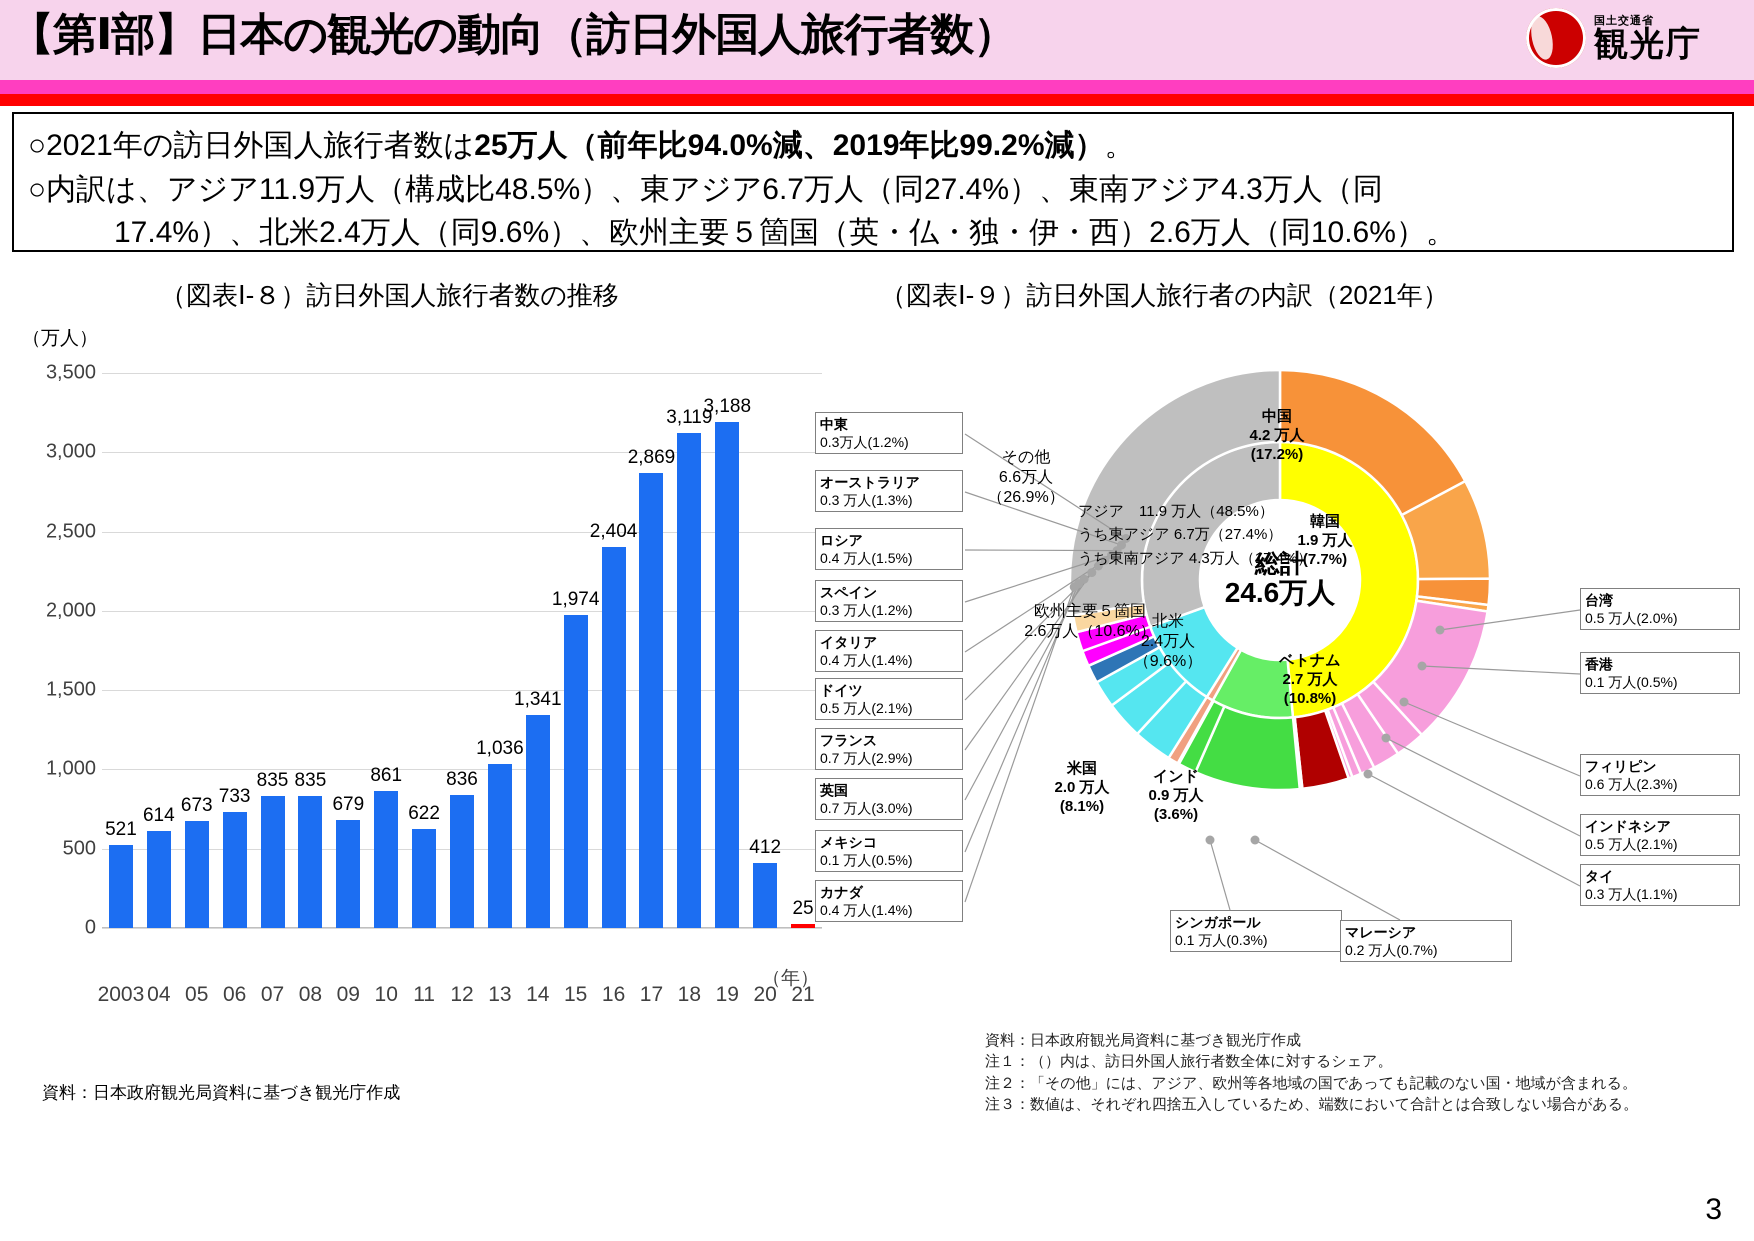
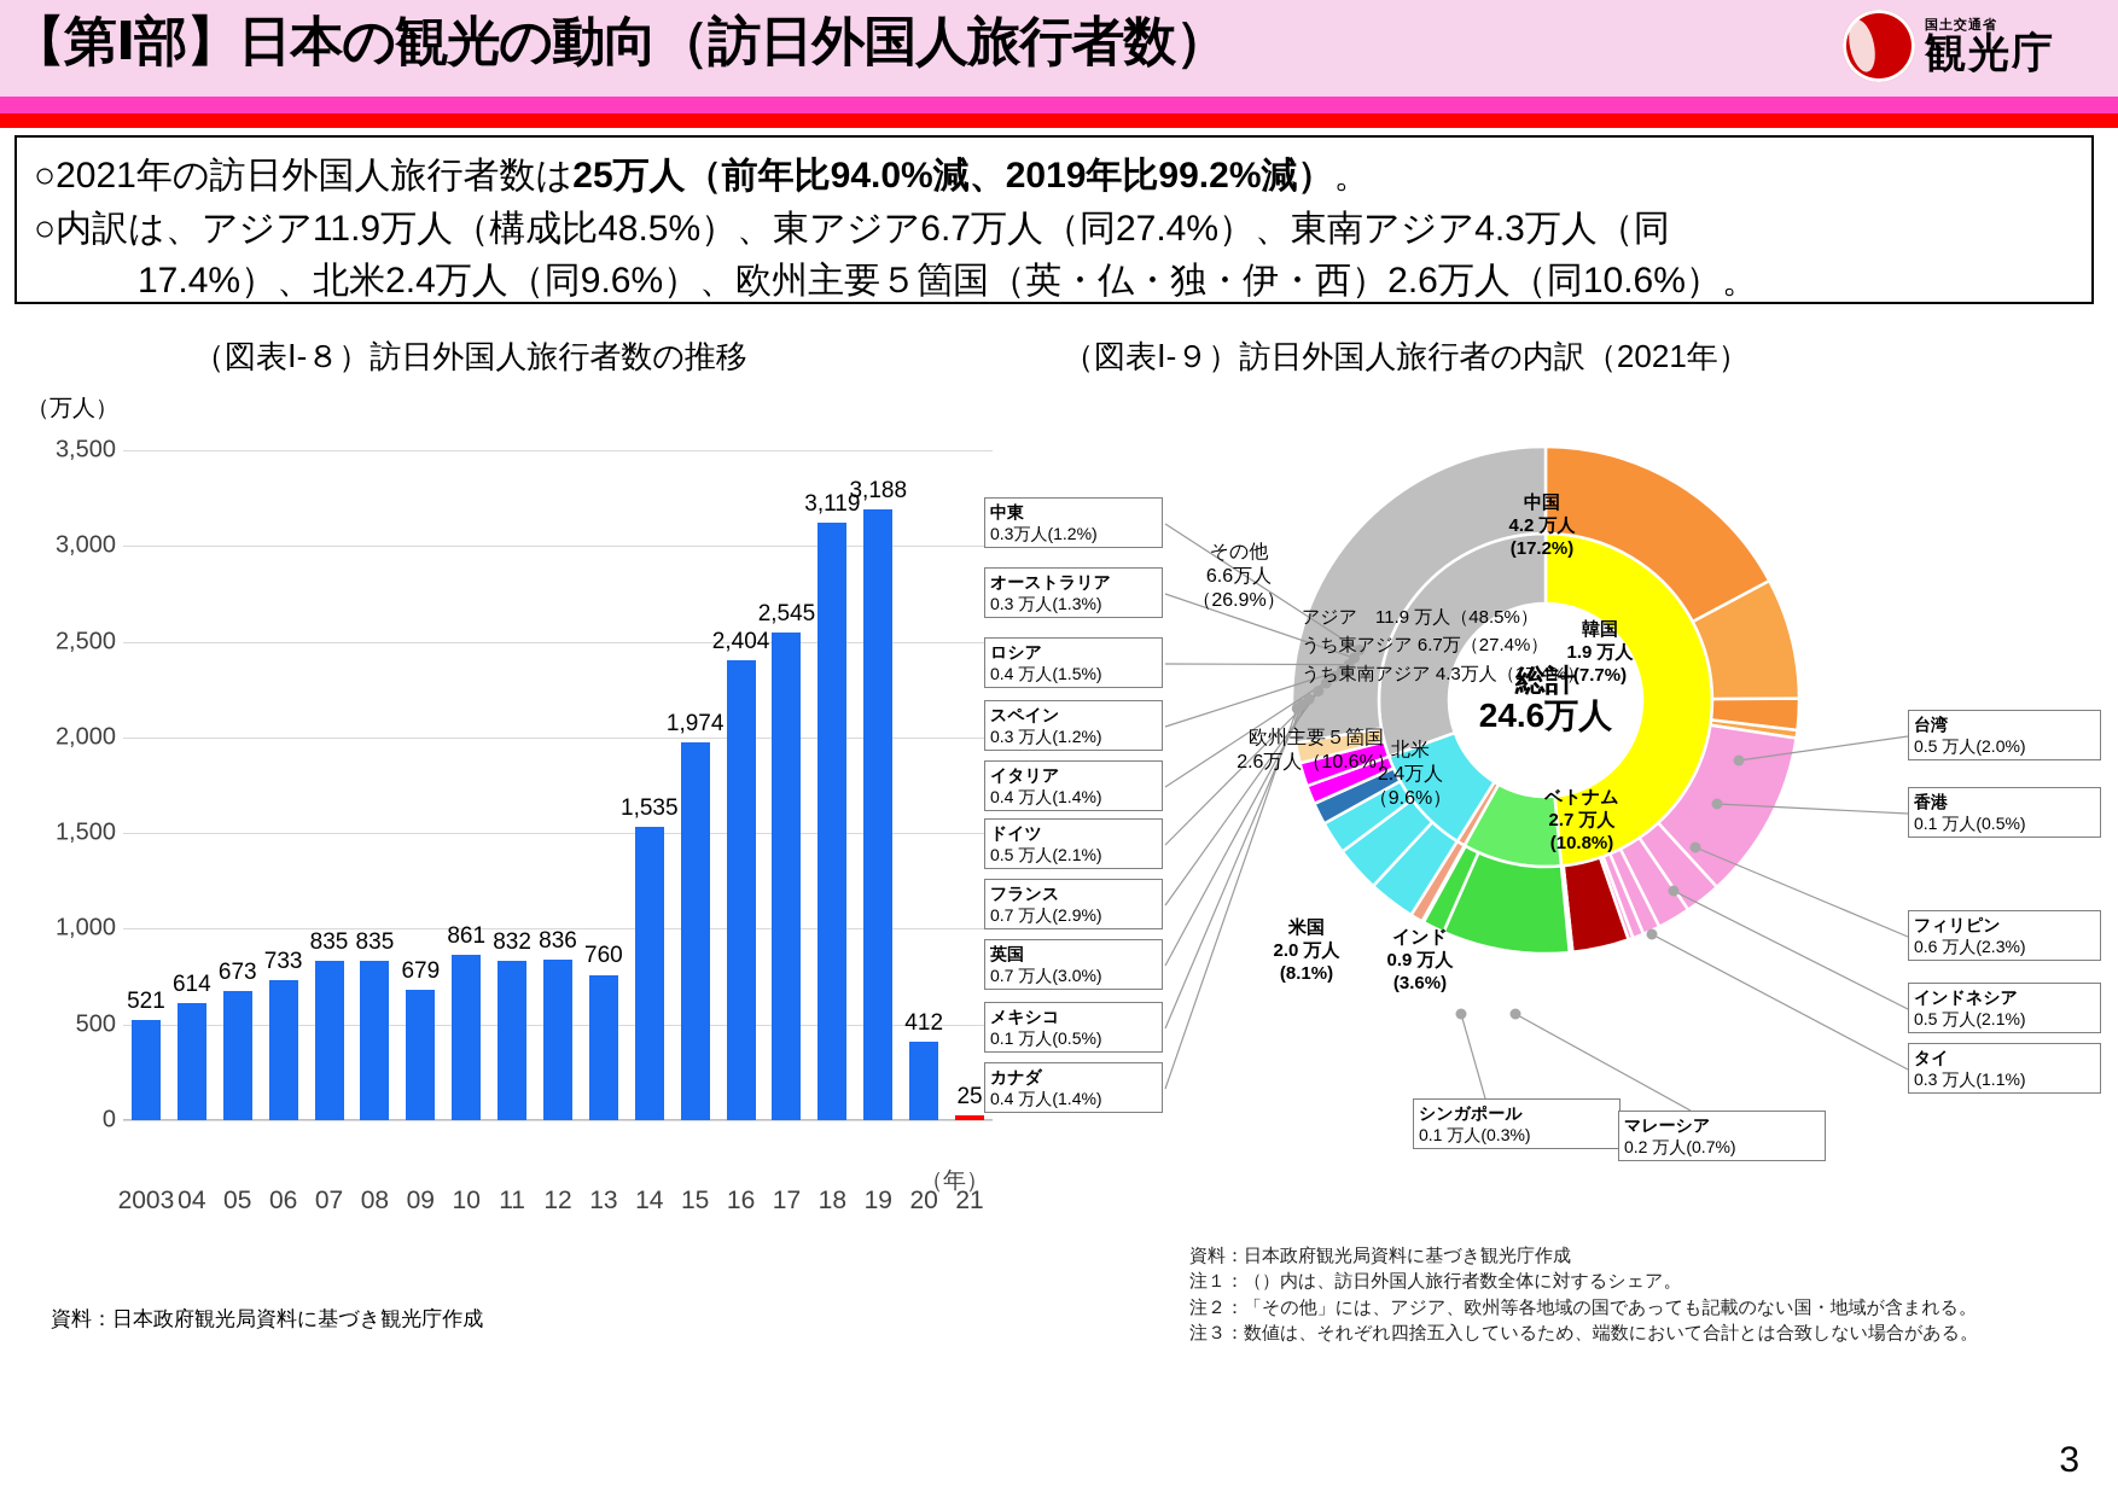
11: 622 -> 832
13: 1,036 -> 760
14: 1,341 -> 1,535
17: 2,869 -> 2,545
